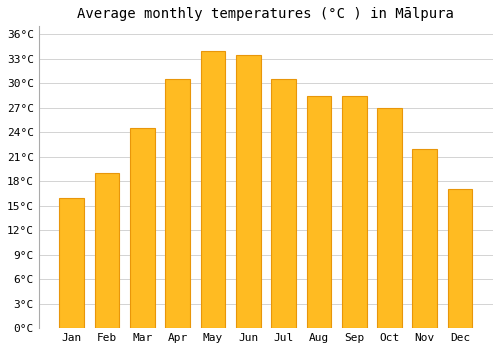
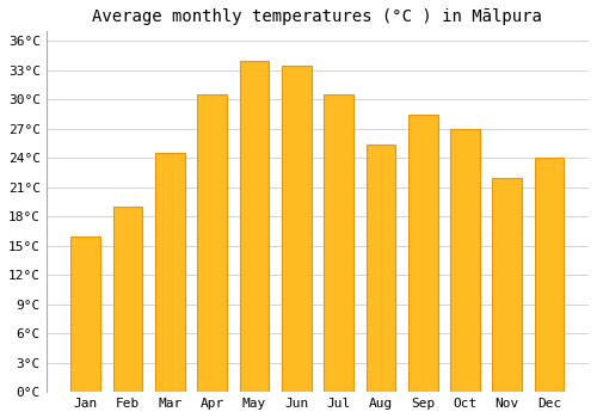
Aug: 28.5°C -> 25.4°C
Dec: 17.0°C -> 24.0°C
